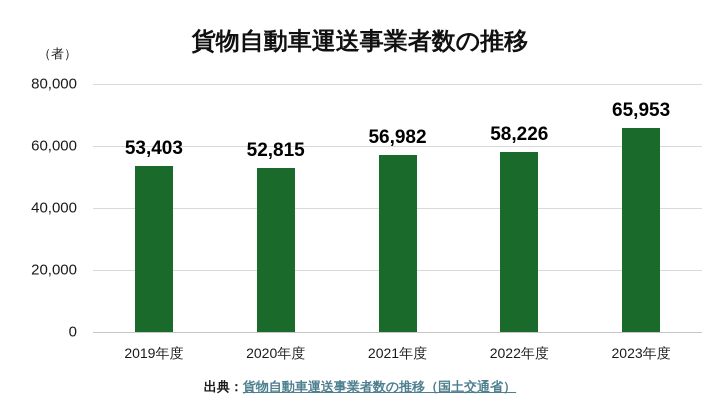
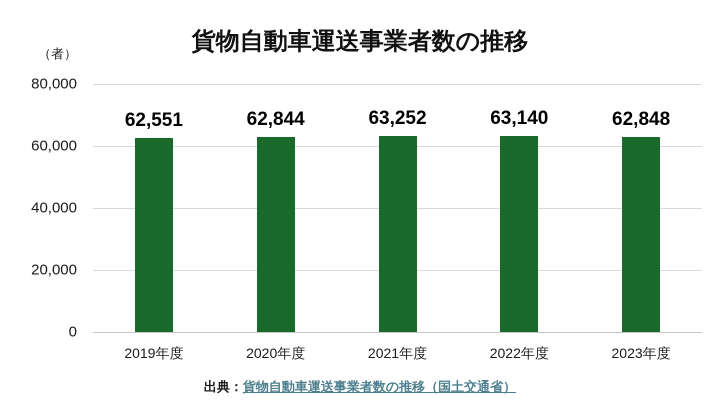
2019年度: 53,403 -> 62,551
2020年度: 52,815 -> 62,844
2021年度: 56,982 -> 63,252
2022年度: 58,226 -> 63,140
2023年度: 65,953 -> 62,848
